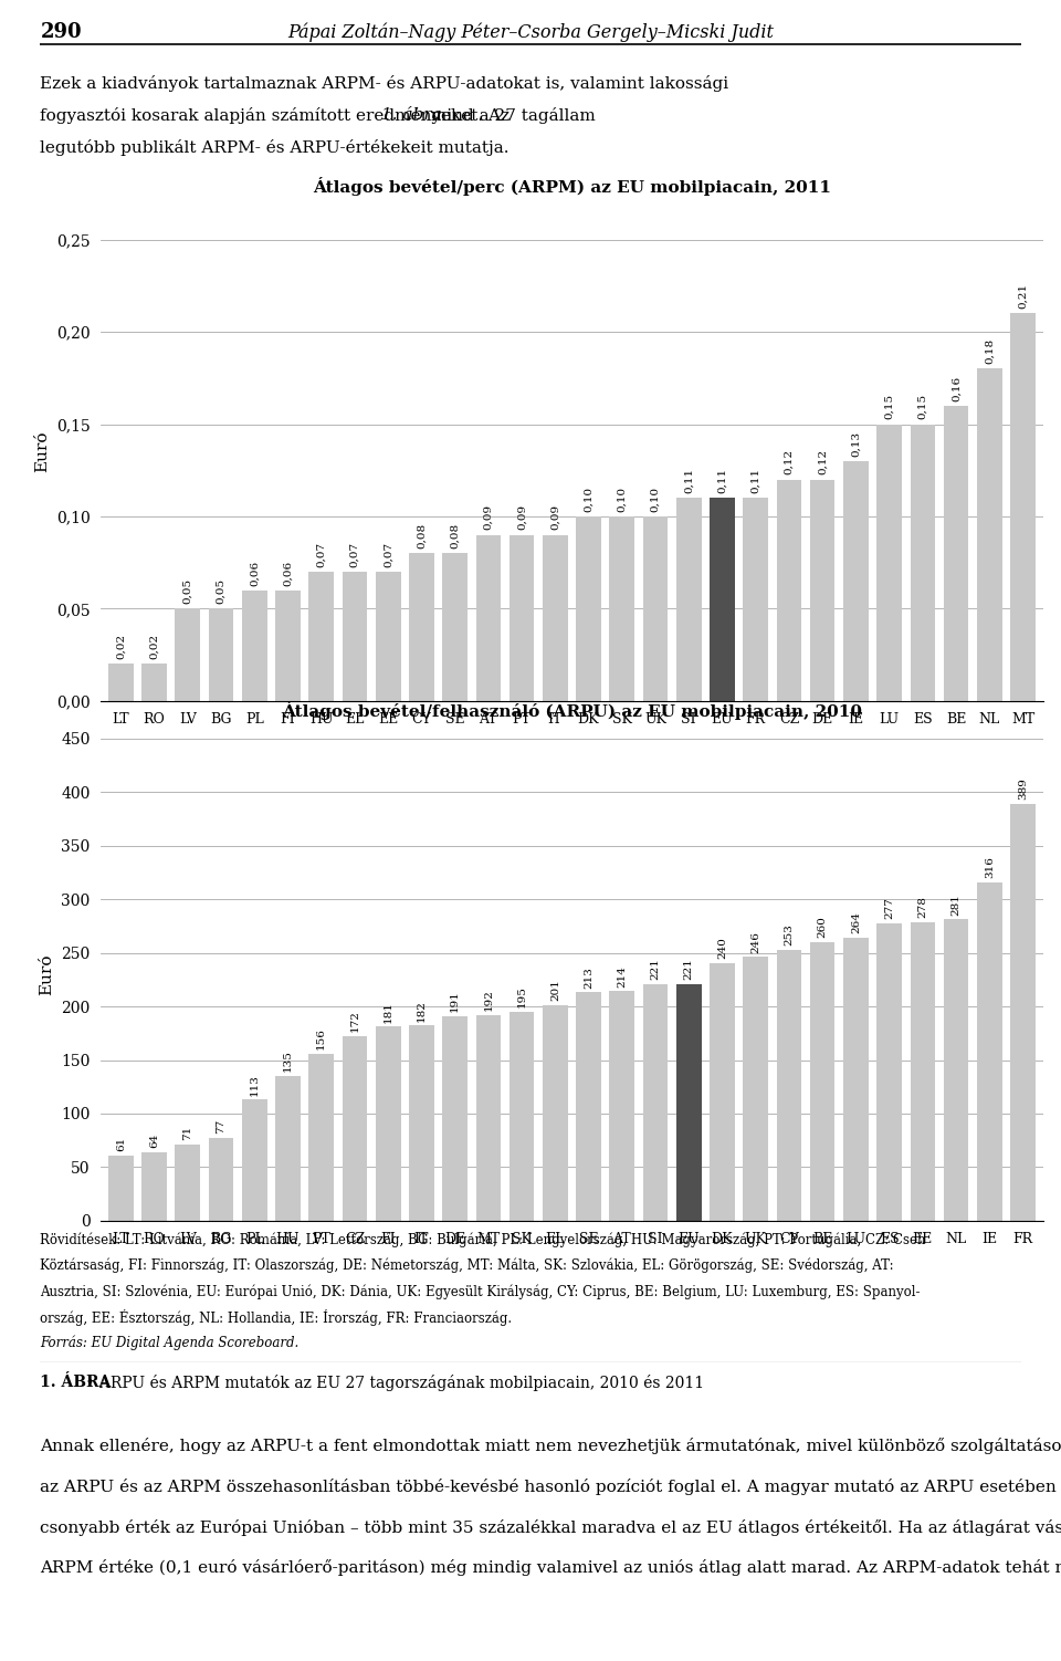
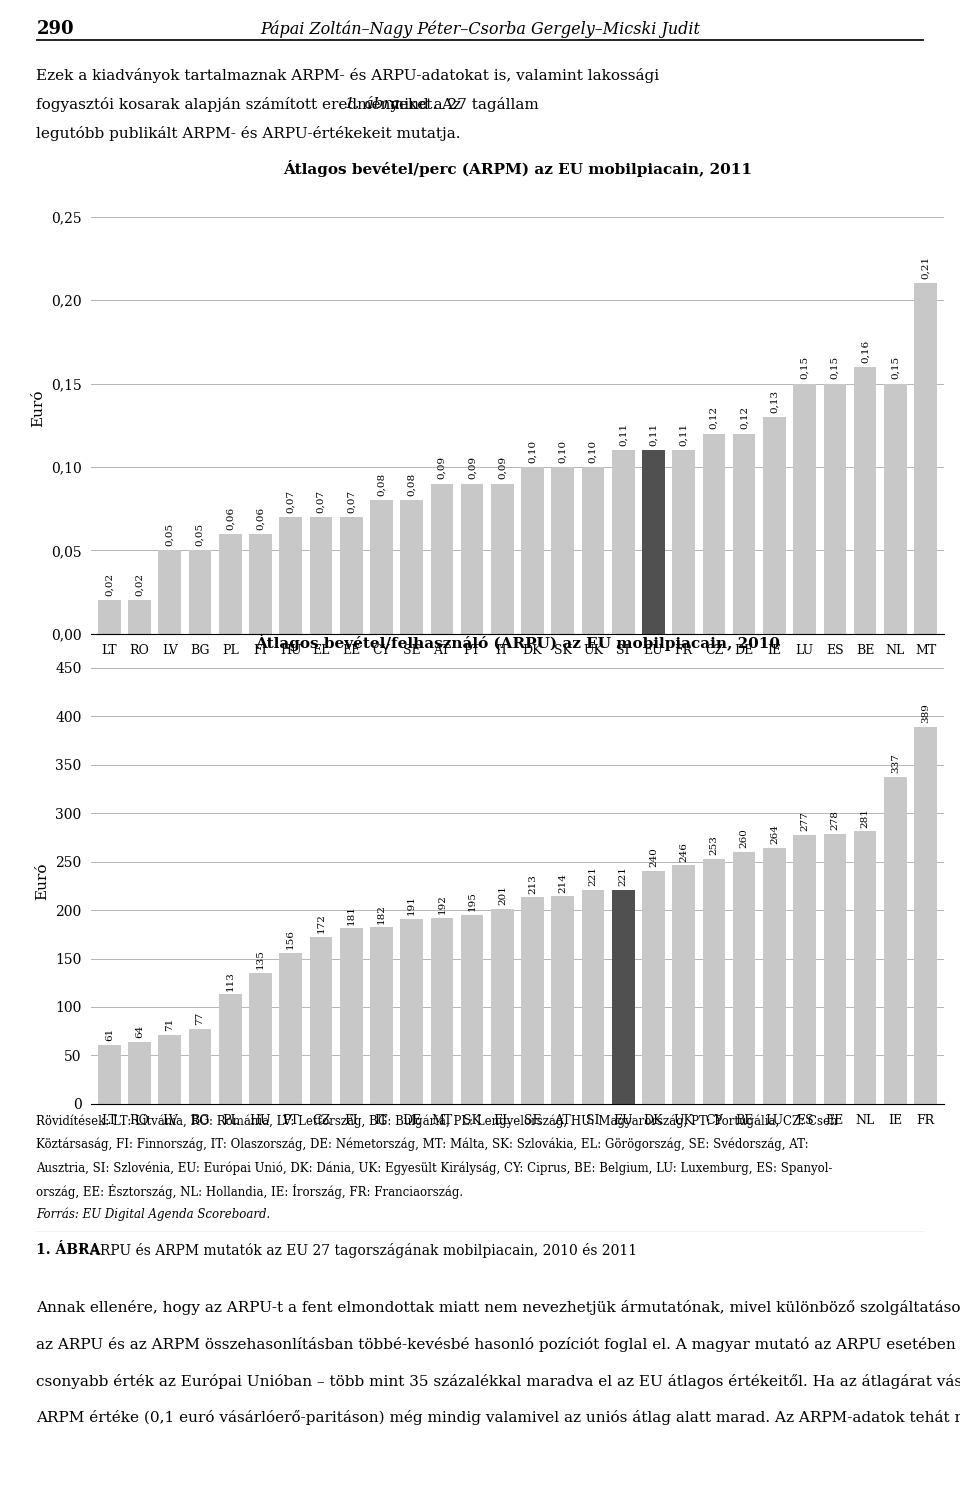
Átlagos bevétel/perc (ARPM) az EU mobilpiacain, 2011/NL: 0,18 -> 0,15
Átlagos bevétel/felhasználó (ARPU) az EU mobilpiacain, 2010/IE: 316 -> 337
